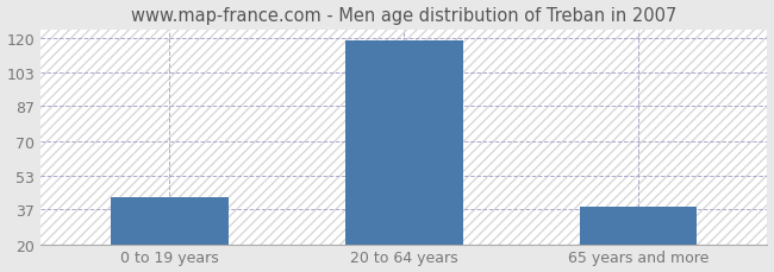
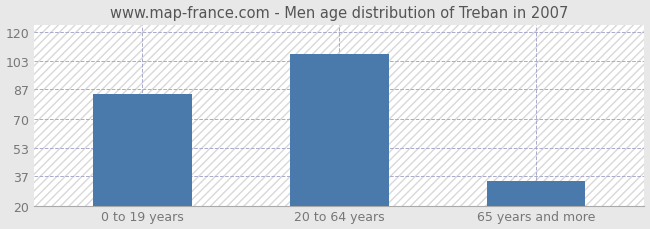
0 to 19 years: 43 -> 84
20 to 64 years: 119 -> 107
65 years and more: 38 -> 34
